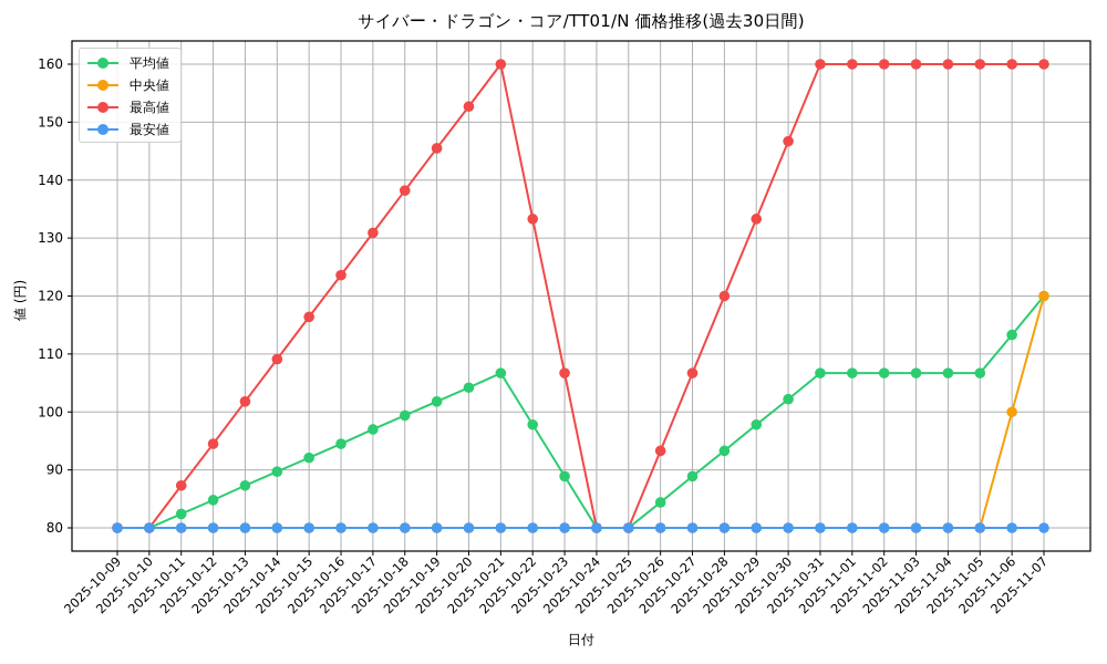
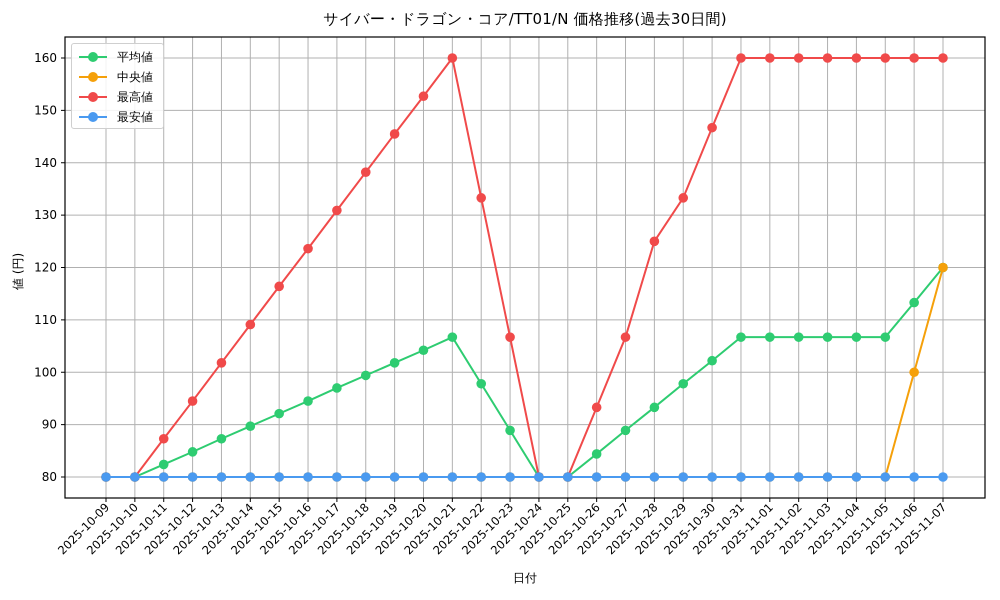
最高値/2025-10-28: 120 -> 125
